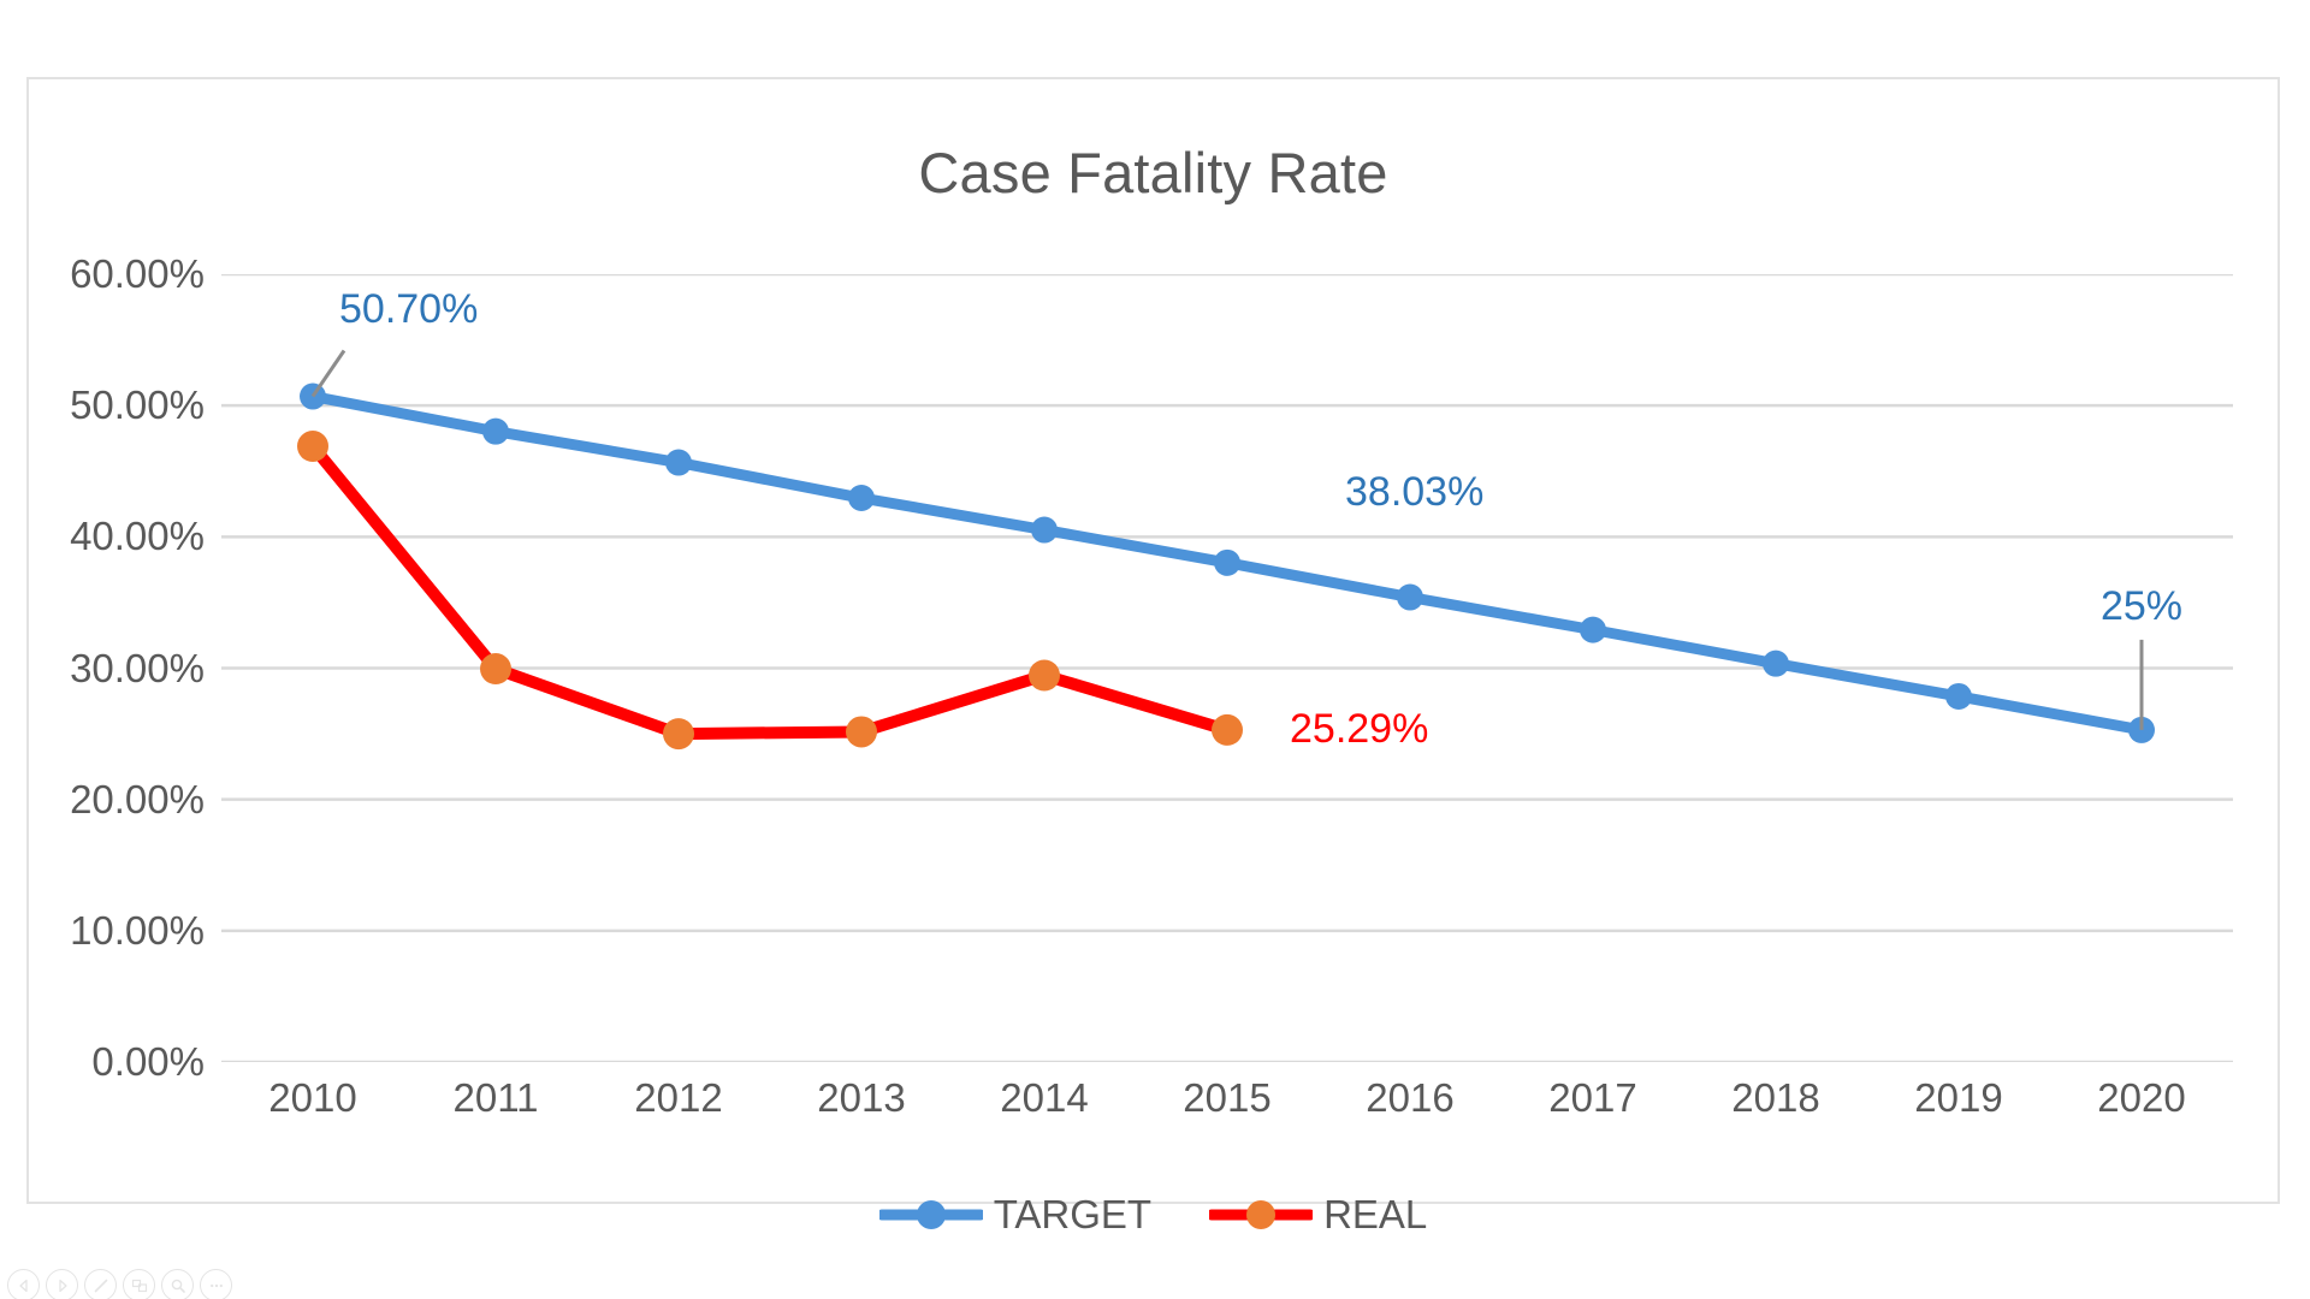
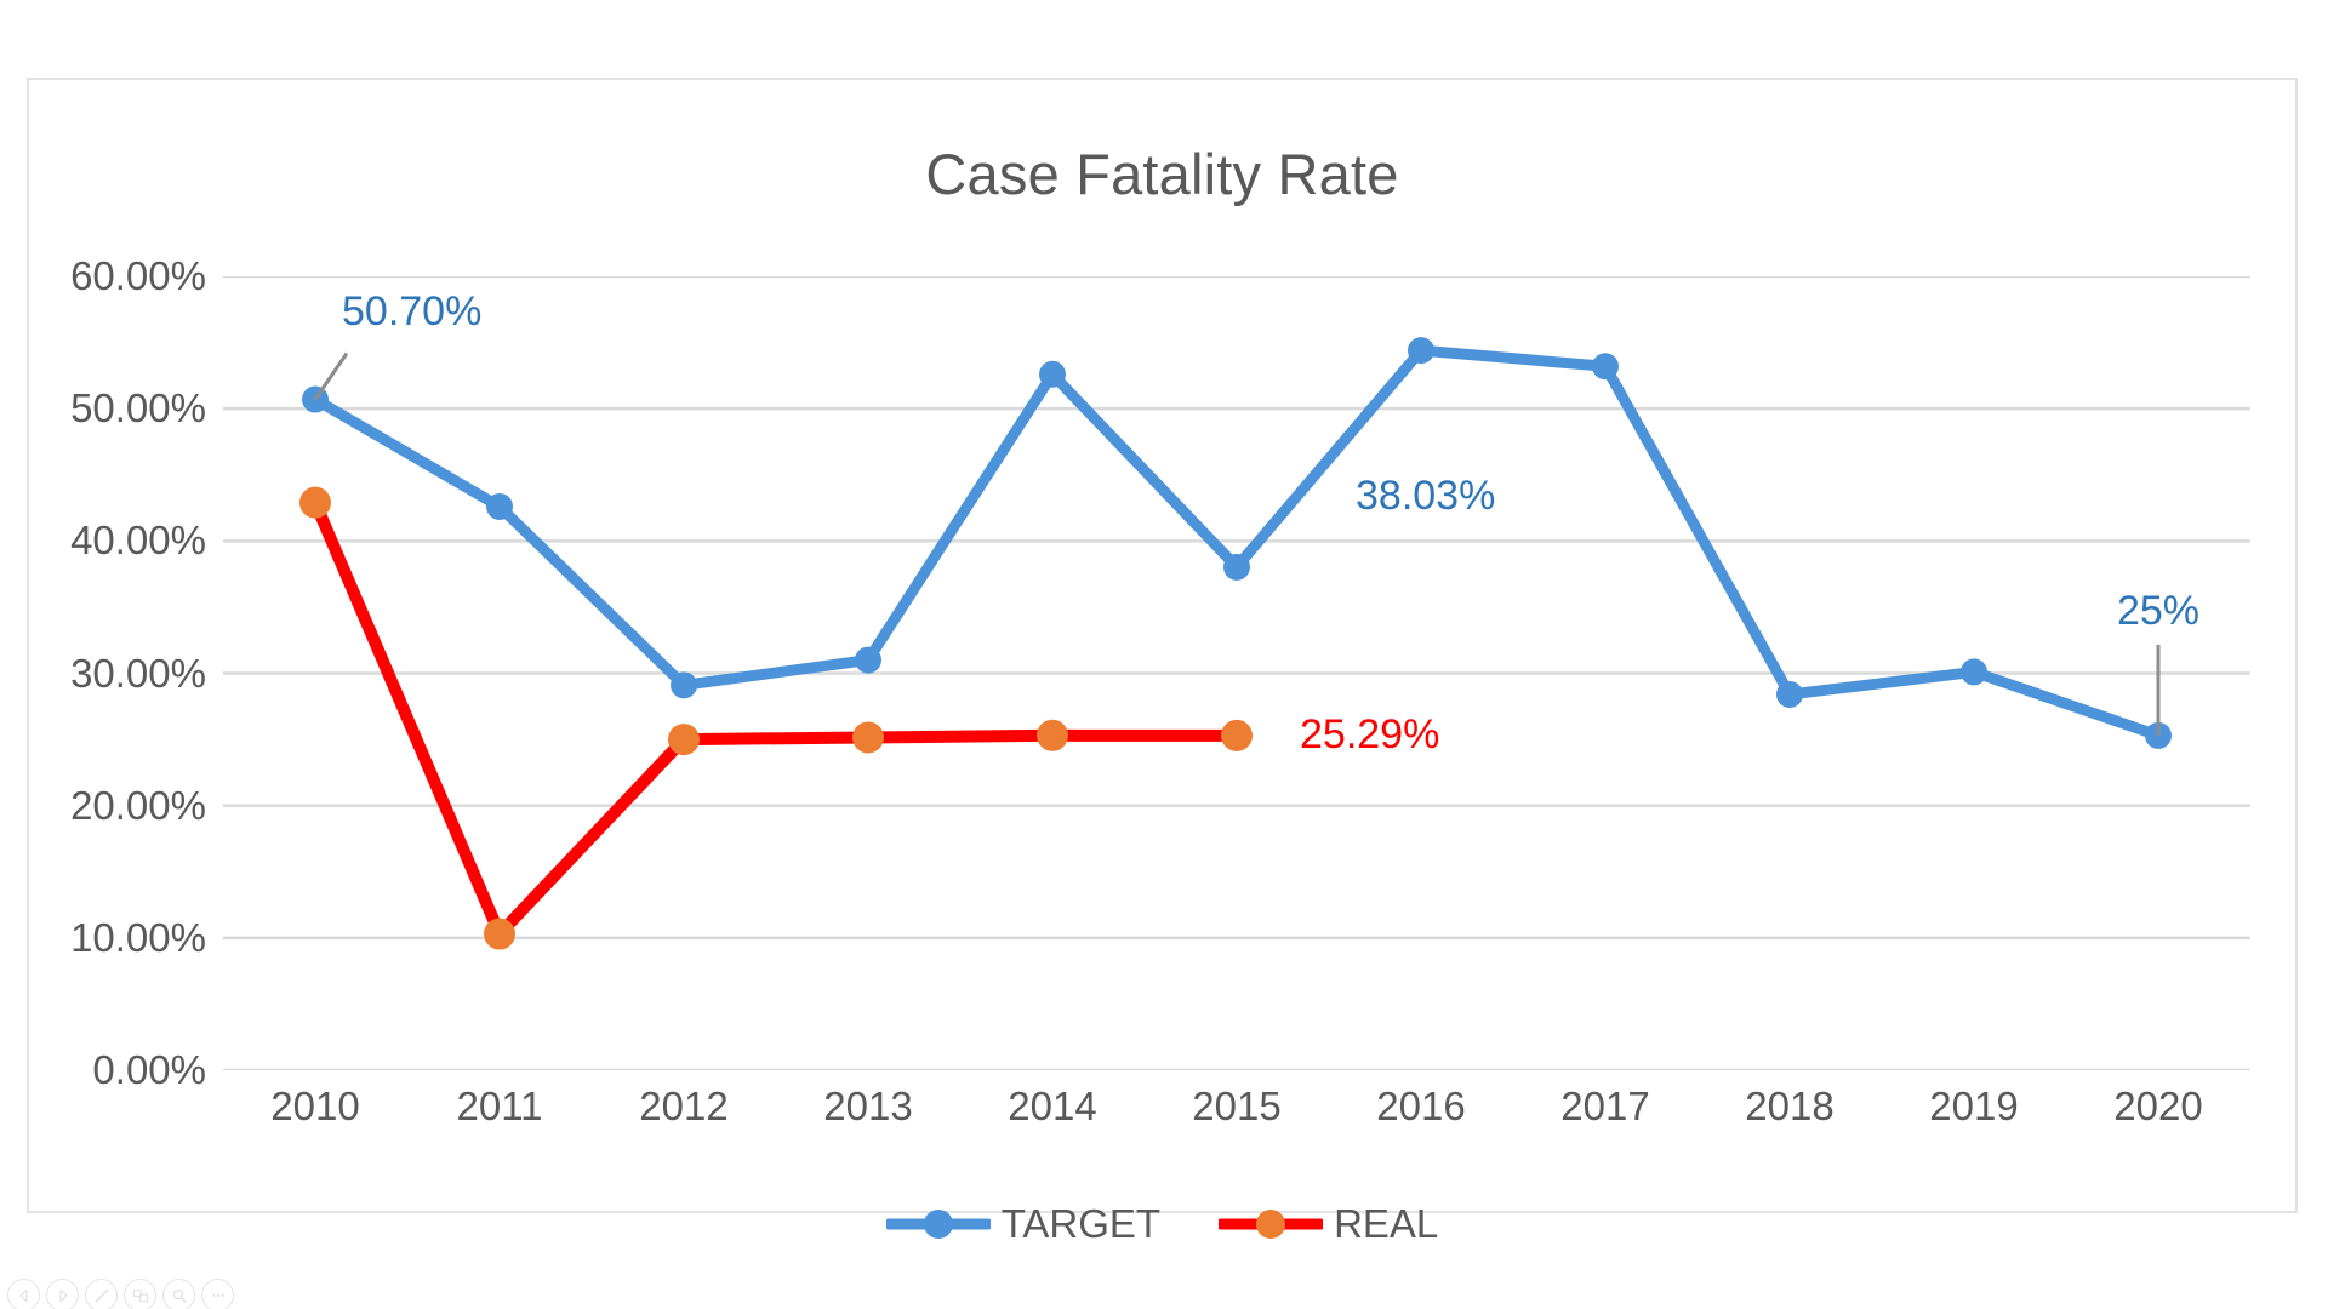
REAL/2010: 46.9% -> 42.9%
TARGET/2011: 48.0% -> 42.6%
REAL/2011: 29.9% -> 10.3%
TARGET/2012: 45.7% -> 29.1%
TARGET/2013: 43.0% -> 31.0%
TARGET/2014: 40.5% -> 52.6%
REAL/2014: 29.4% -> 25.3%
TARGET/2016: 35.4% -> 54.4%
TARGET/2017: 32.9% -> 53.2%
TARGET/2018: 30.4% -> 28.4%
TARGET/2019: 27.9% -> 30.1%
